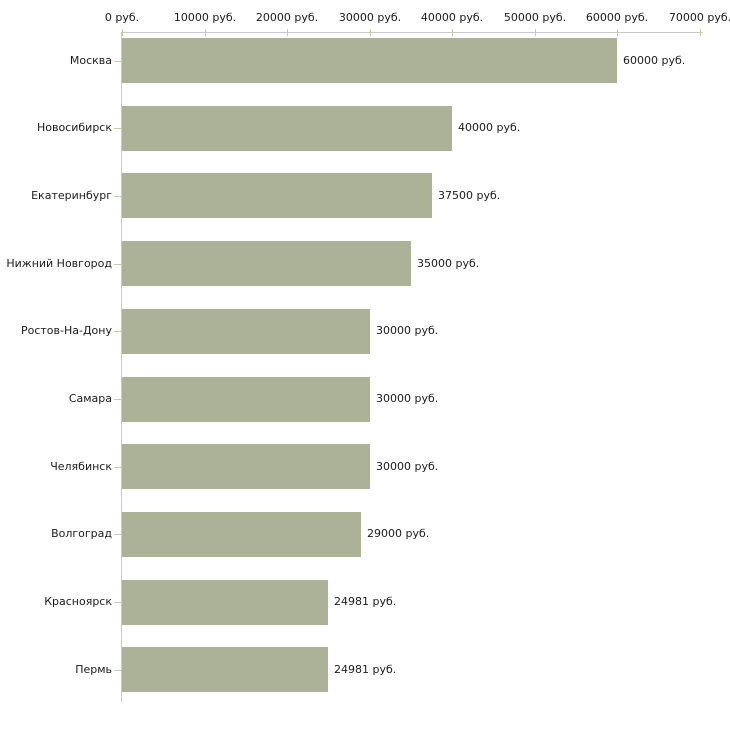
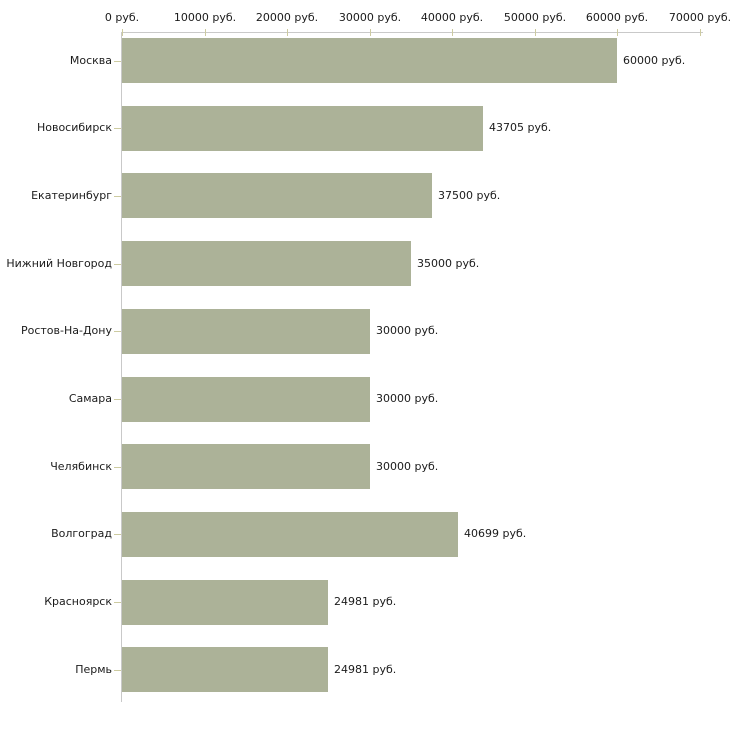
Новосибирск: 40000 -> 43705
Волгоград: 29000 -> 40699
